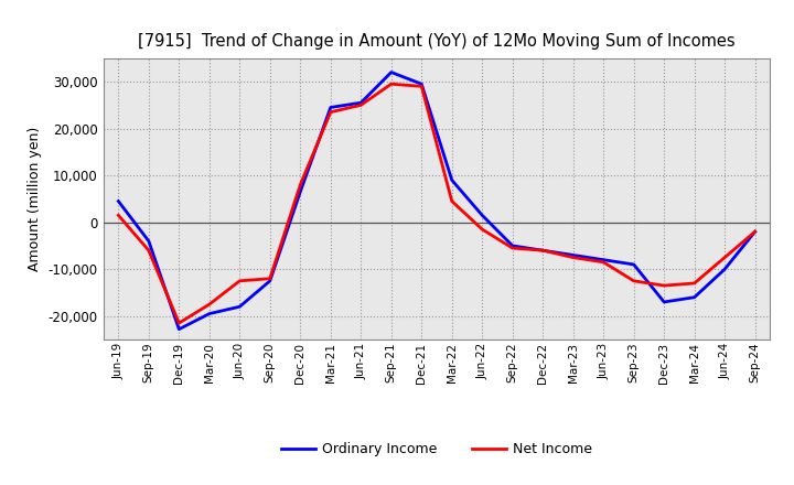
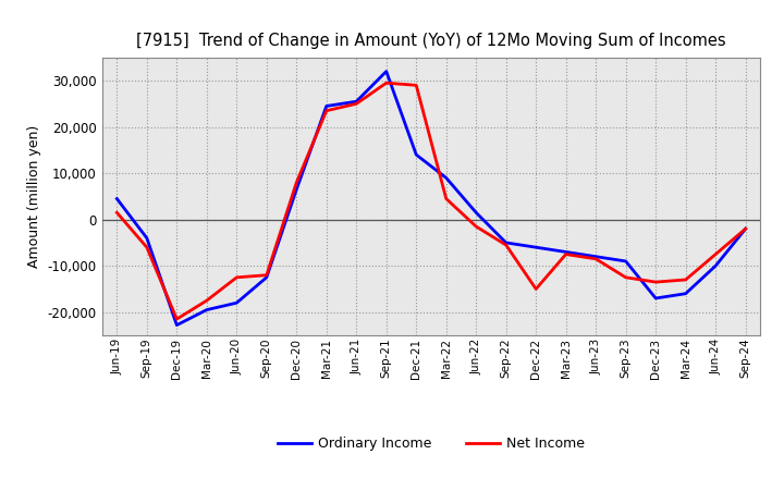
Ordinary Income/Dec-21: 29,500 -> 14,000
Net Income/Dec-22: -6,000 -> -15,000
